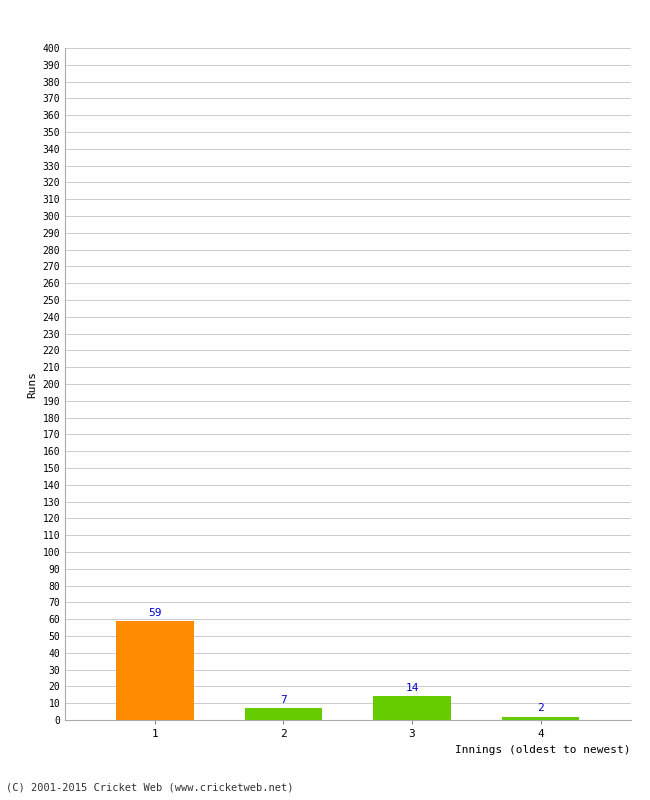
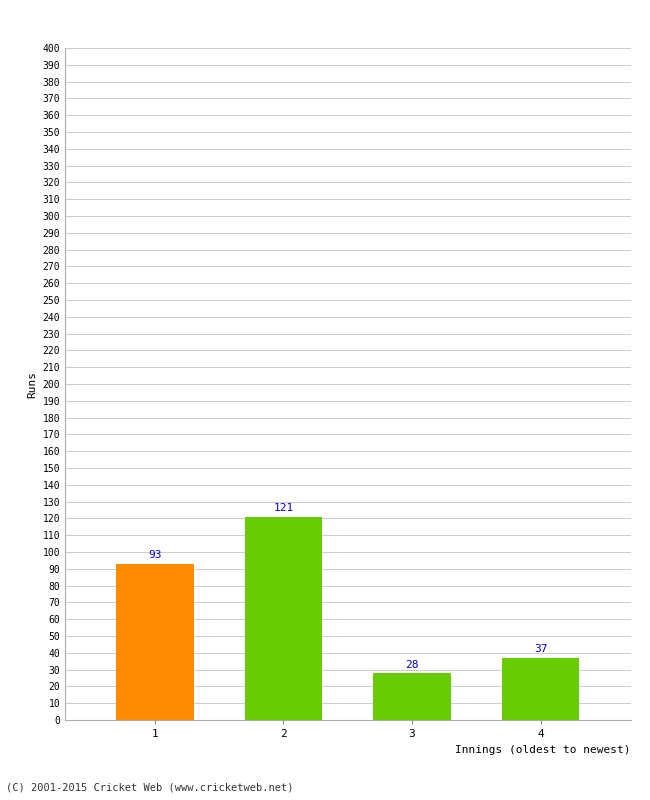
1: 59 -> 93
2: 7 -> 121
3: 14 -> 28
4: 2 -> 37
